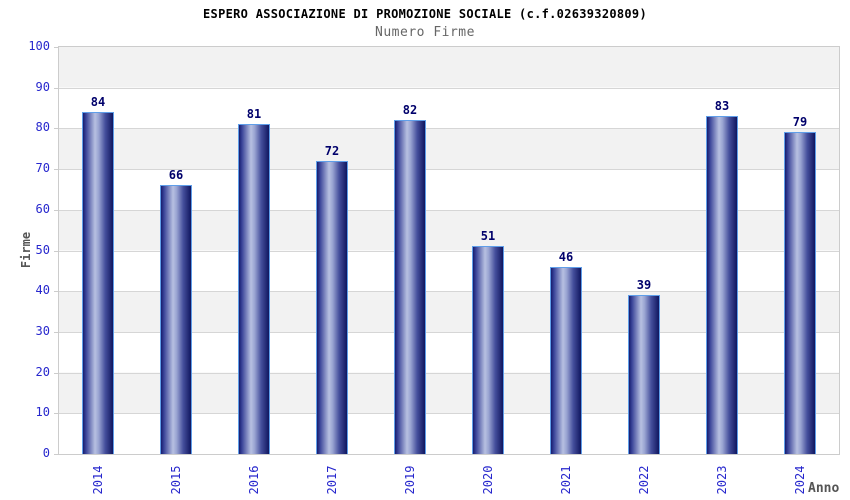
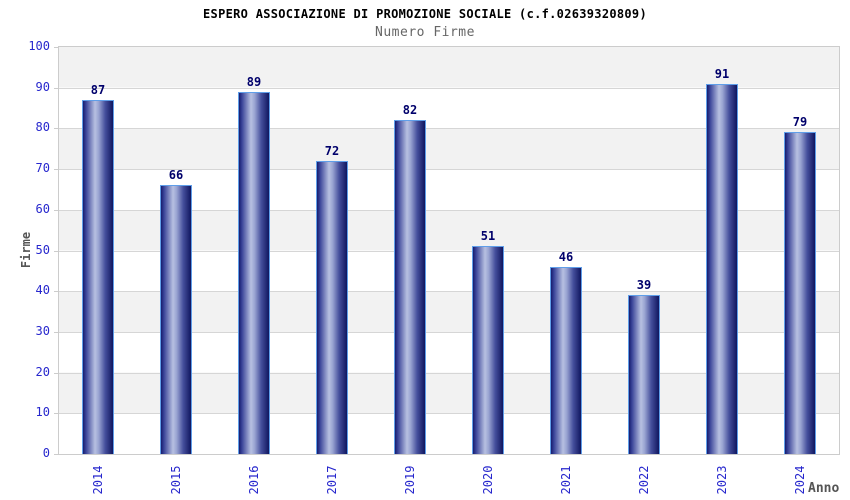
2014: 84 -> 87
2016: 81 -> 89
2023: 83 -> 91
